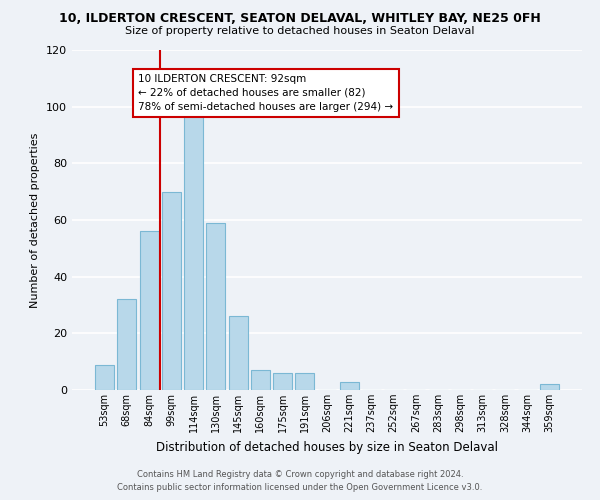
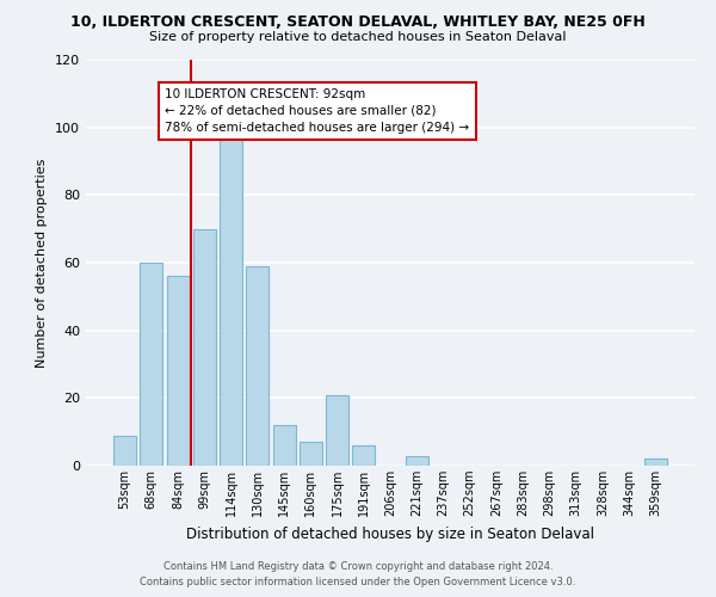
68sqm: 32 -> 60
145sqm: 26 -> 12
175sqm: 6 -> 21
